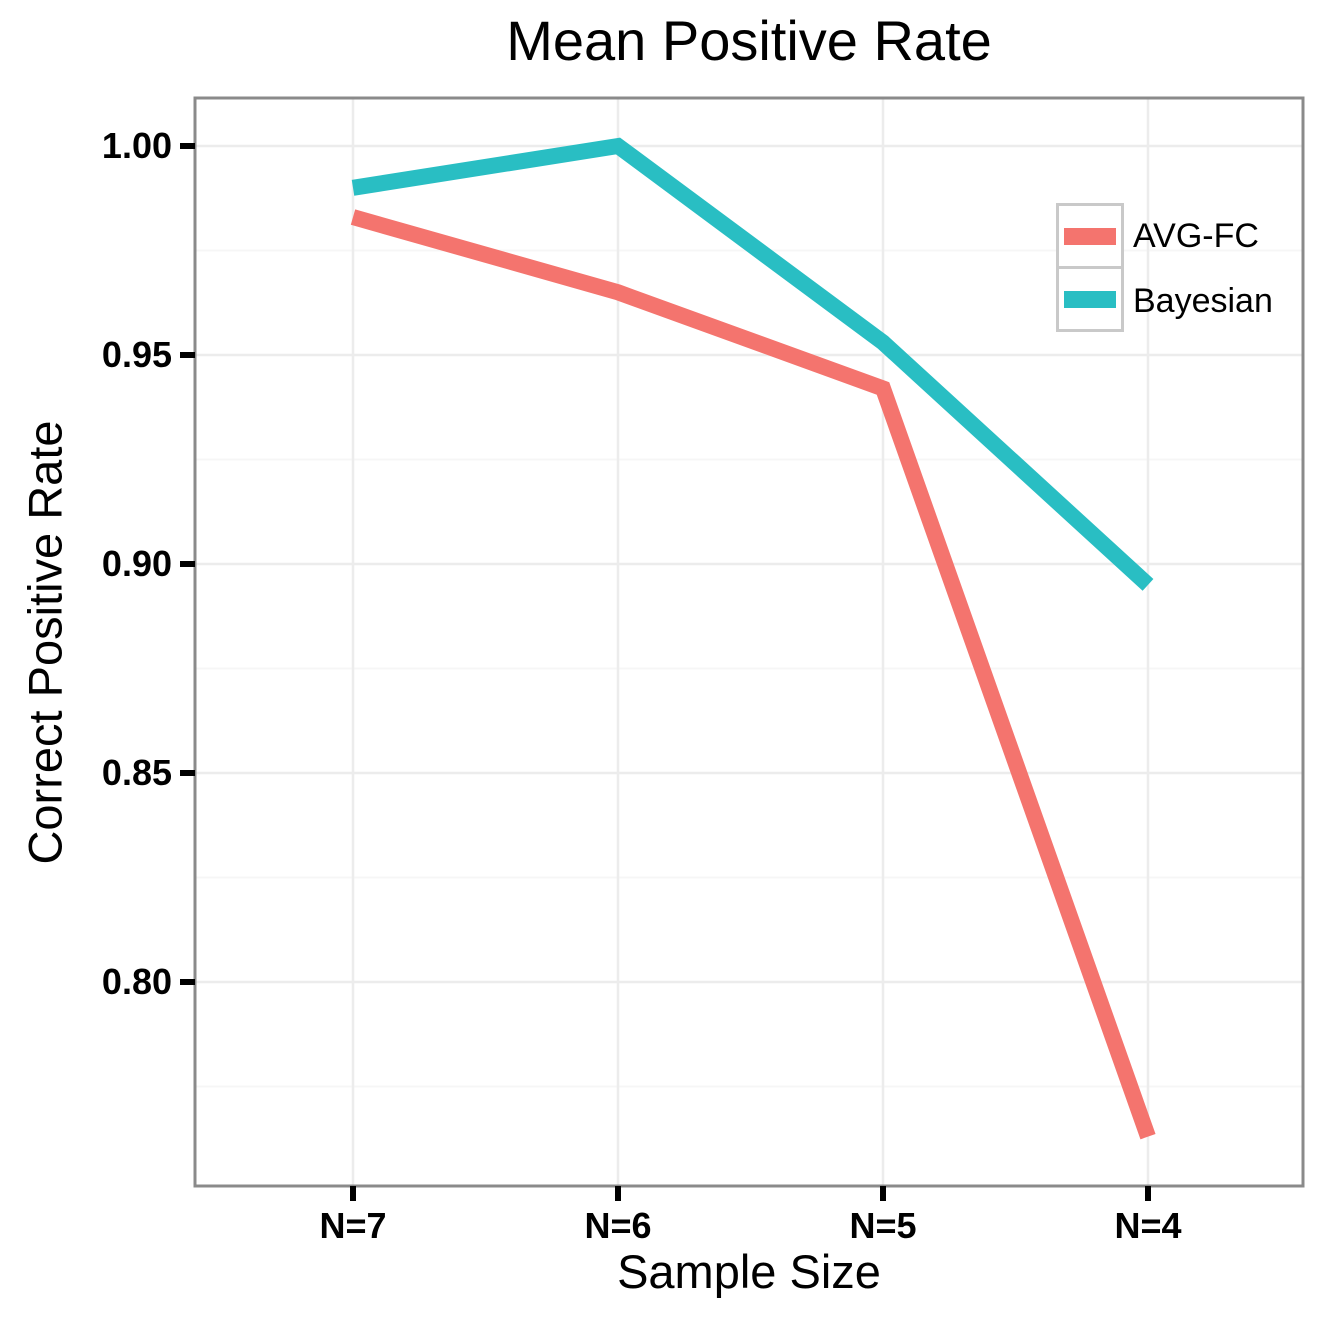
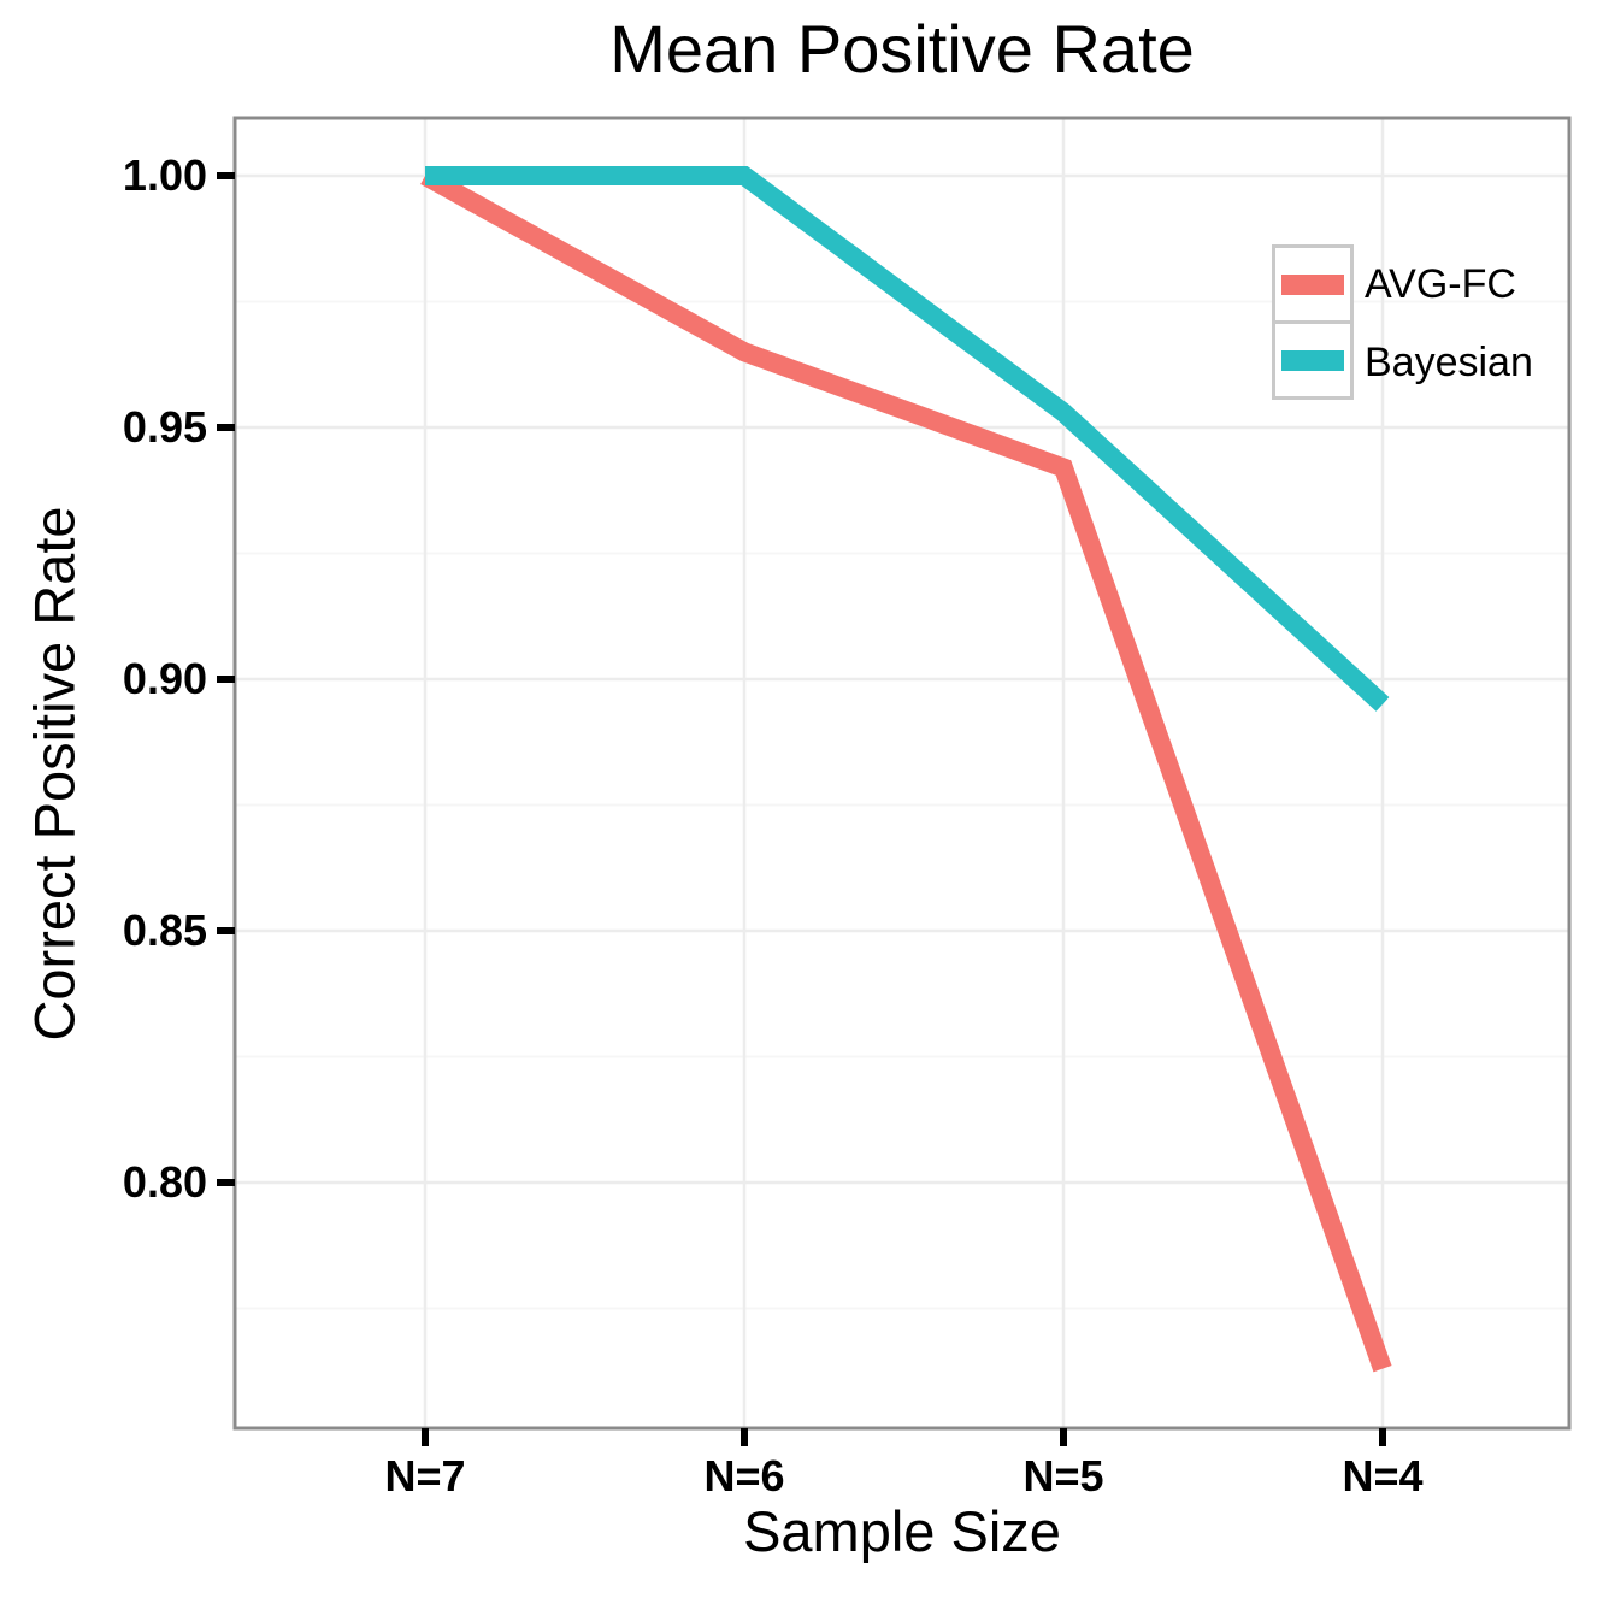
AVG-FC/N=7: 0.983 -> 1.000
Bayesian/N=7: 0.990 -> 1.000
